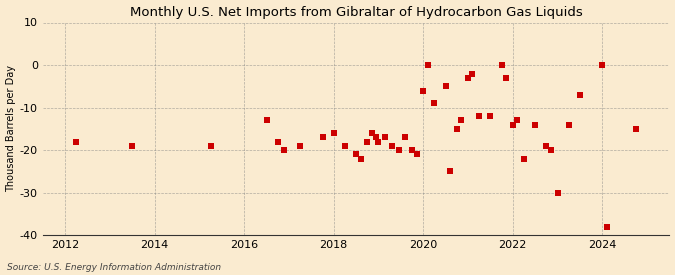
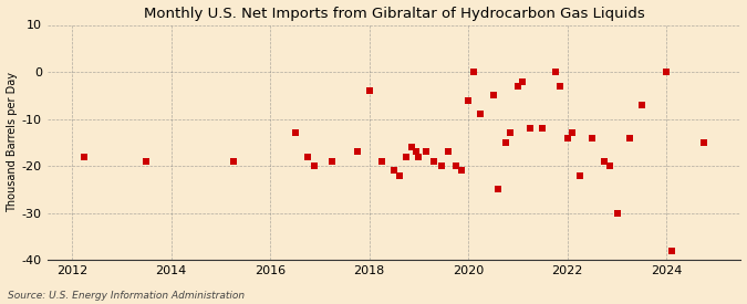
2018: -16 -> -4
